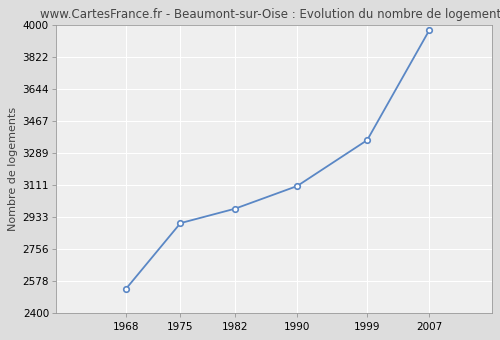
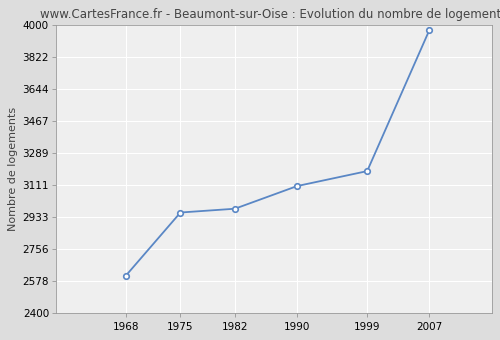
1968: 2540 -> 2610
1975: 2900 -> 2960
1999: 3360 -> 3190
